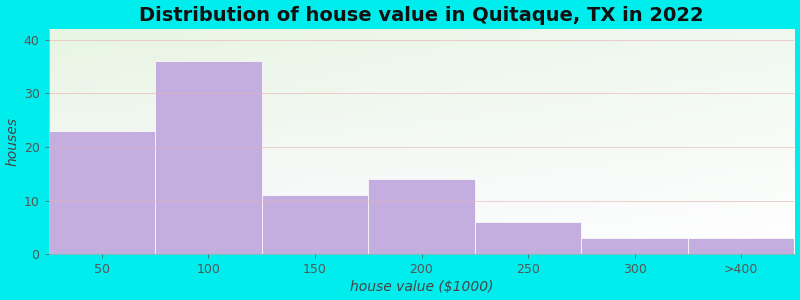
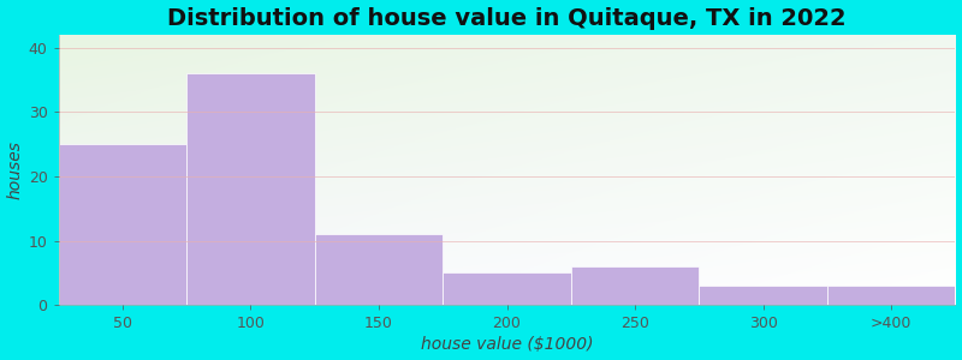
50: 23 -> 25
200: 14 -> 5
